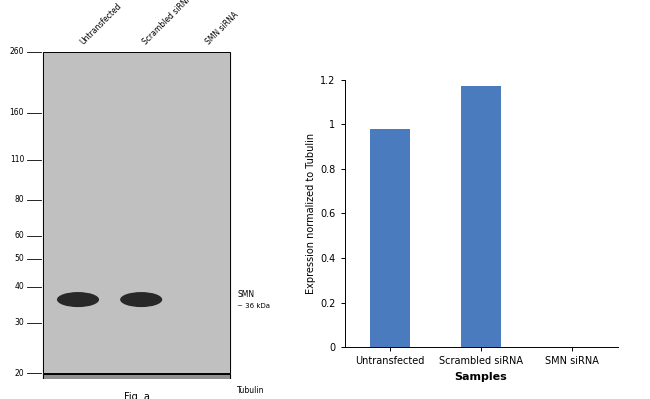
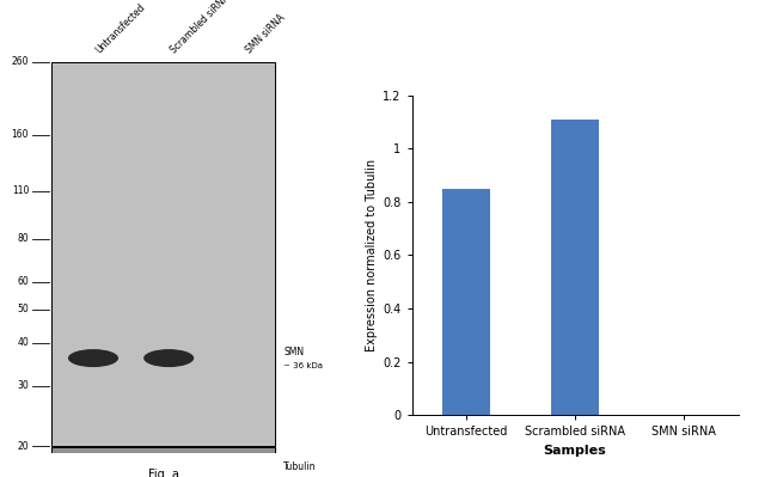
Untransfected: 0.98 -> 0.85
Scrambled siRNA: 1.17 -> 1.11
